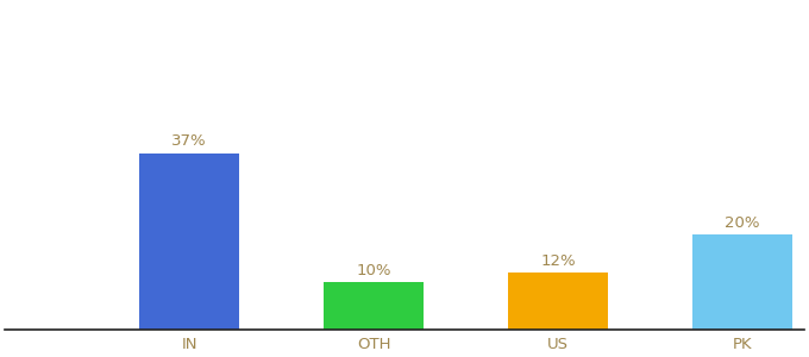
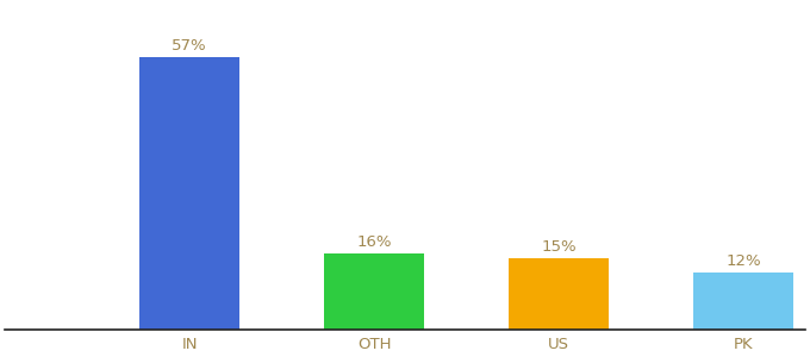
IN: 37% -> 57%
OTH: 10% -> 16%
US: 12% -> 15%
PK: 20% -> 12%
